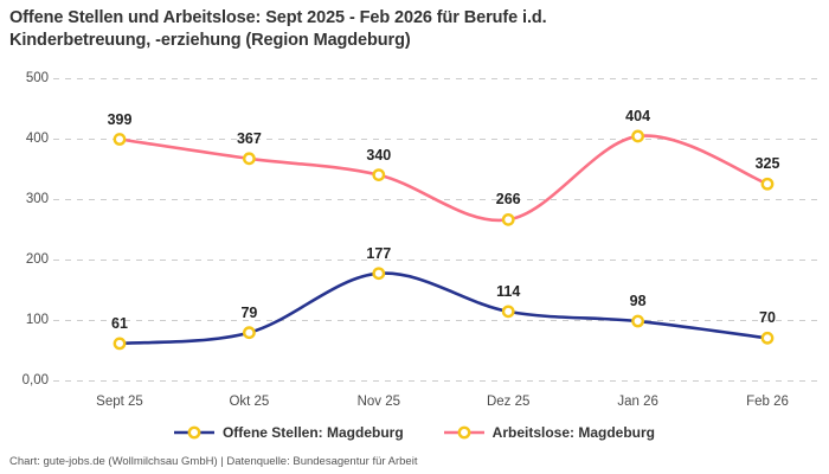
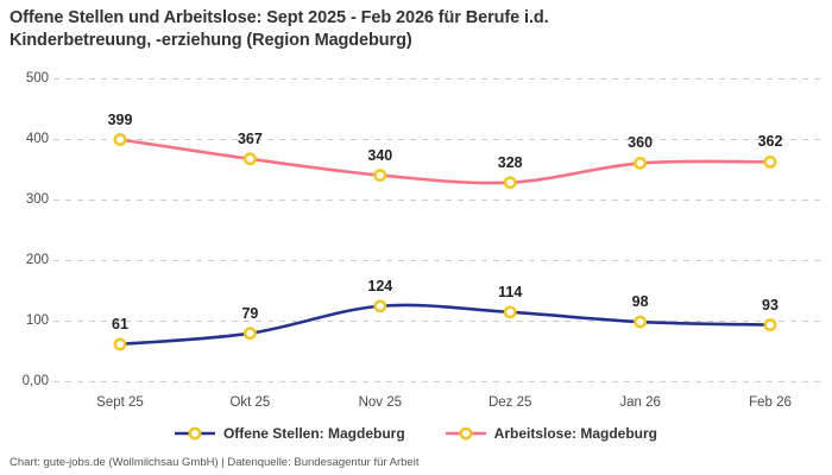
Offene Stellen: Magdeburg/Nov 25: 177 -> 124
Arbeitslose: Magdeburg/Dez 25: 266 -> 328
Arbeitslose: Magdeburg/Jan 26: 404 -> 360
Offene Stellen: Magdeburg/Feb 26: 70 -> 93
Arbeitslose: Magdeburg/Feb 26: 325 -> 362
